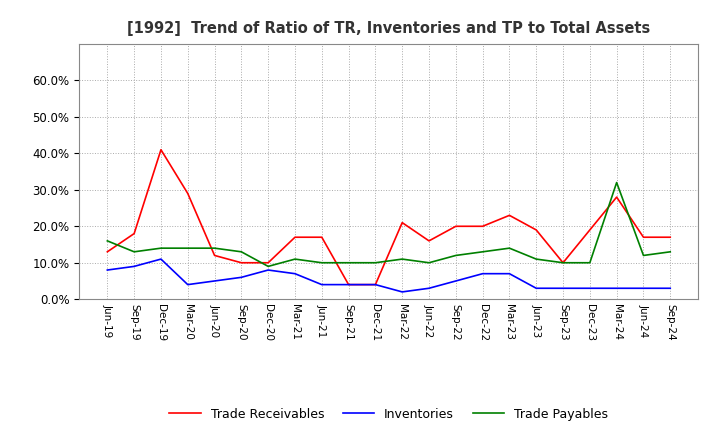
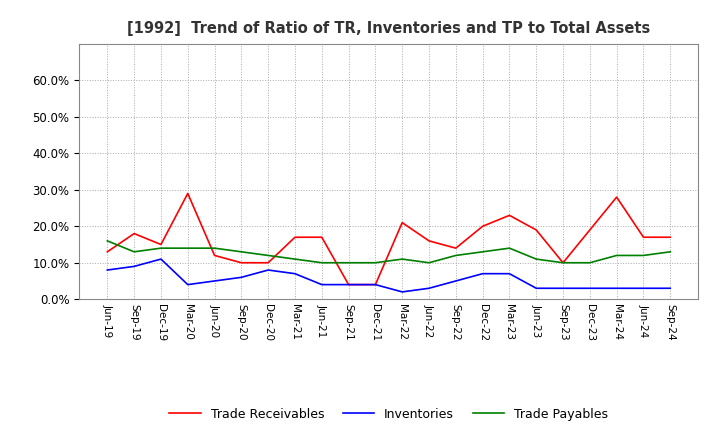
Trade Receivables/Dec-19: 41% -> 15%
Trade Payables/Dec-20: 9% -> 12%
Trade Receivables/Sep-22: 20% -> 14%
Trade Payables/Mar-24: 32% -> 12%
